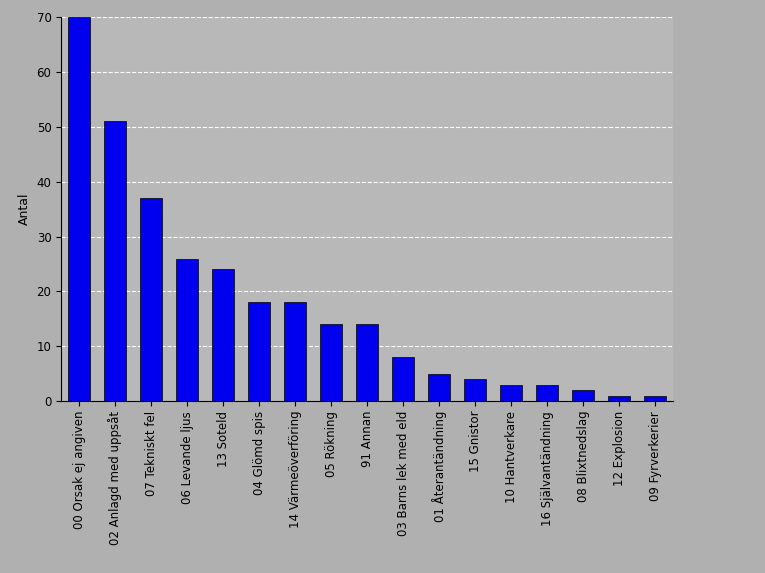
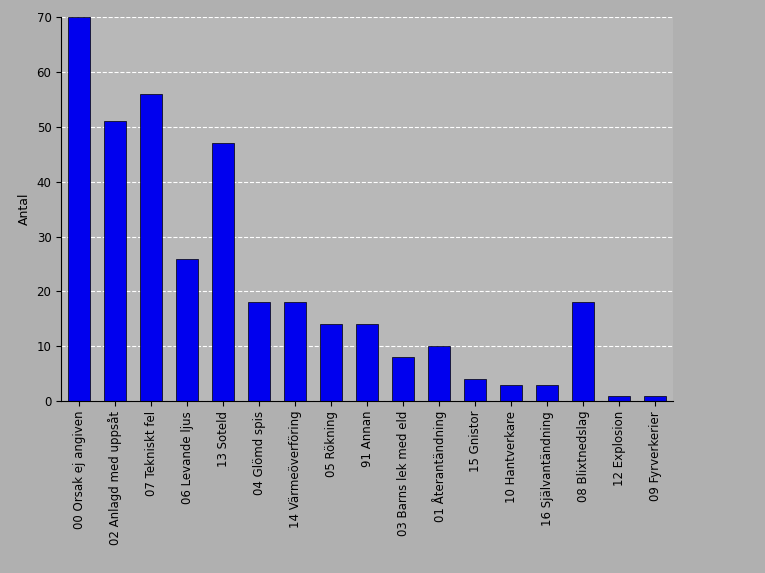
07 Tekniskt fel: 37 -> 56
13 Soteld: 24 -> 47
01 Återantändning: 5 -> 10
08 Blixtnedslag: 2 -> 18
